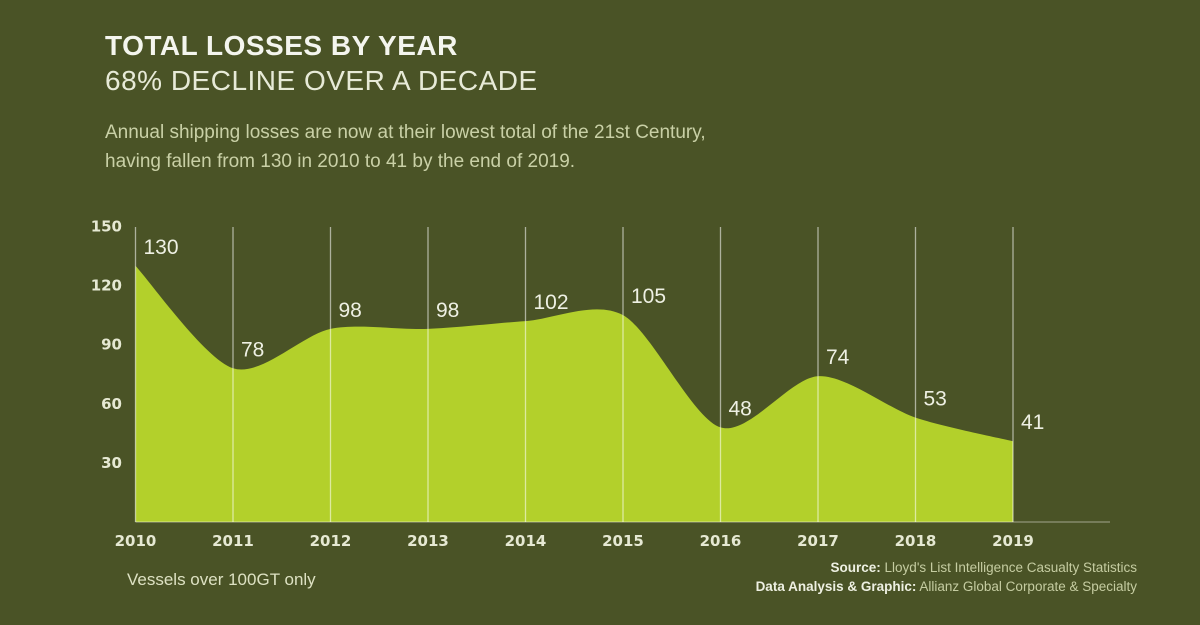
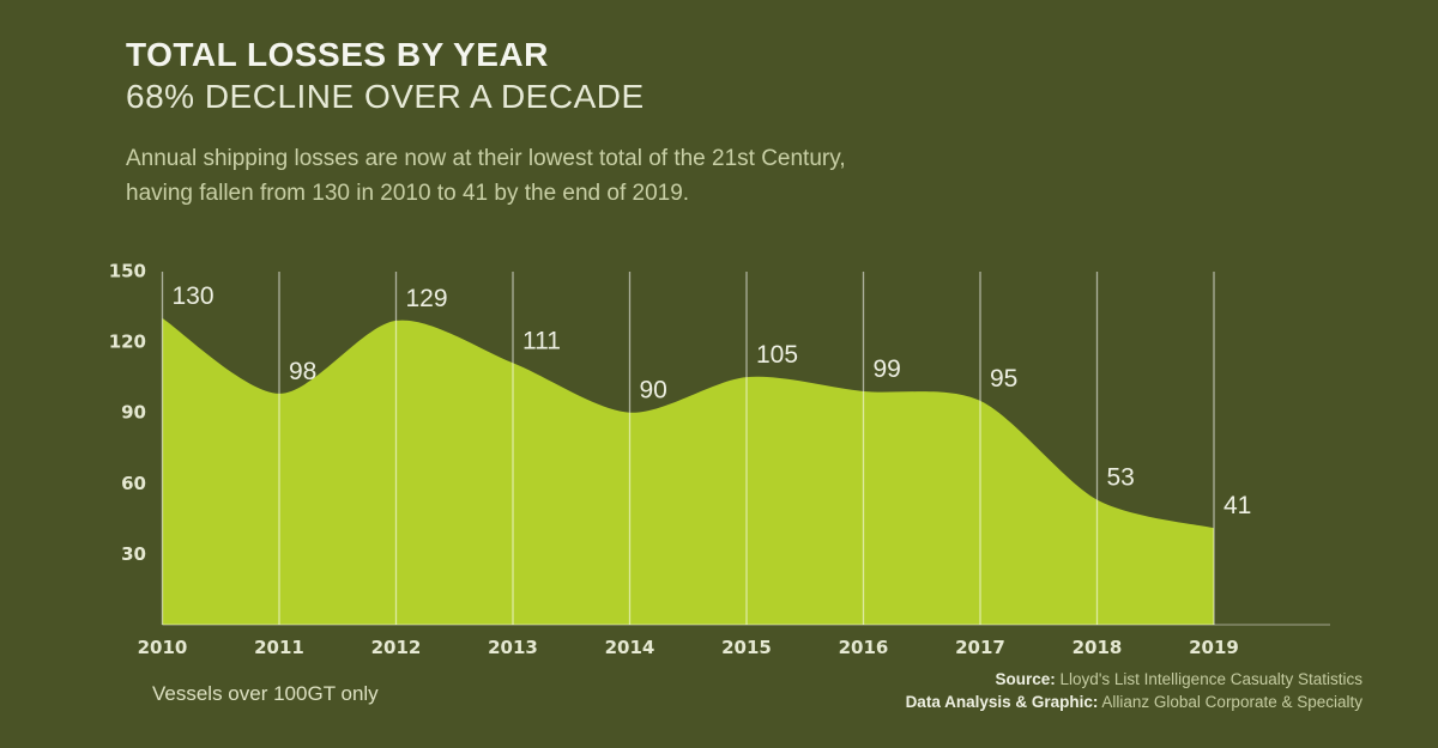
2011: 78 -> 98
2012: 98 -> 129
2013: 98 -> 111
2014: 102 -> 90
2016: 48 -> 99
2017: 74 -> 95
